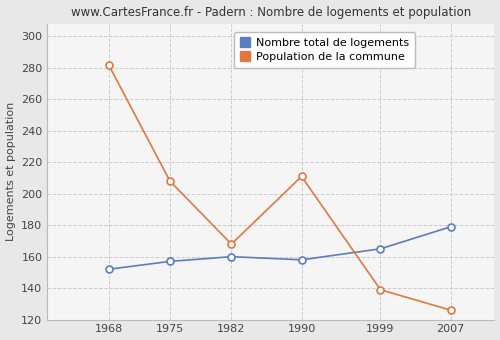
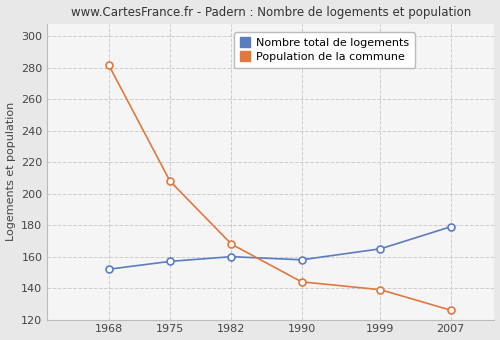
Population de la commune/1990: 211 -> 144
